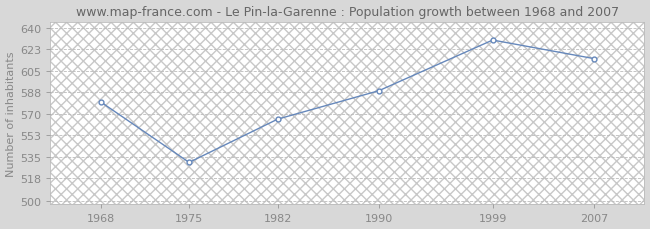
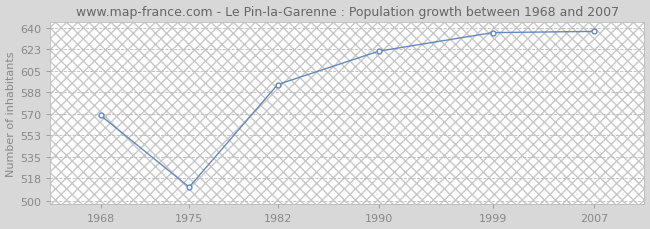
1968: 580 -> 569
1975: 531 -> 511
1982: 566 -> 594
1990: 589 -> 621
1999: 630 -> 636
2007: 615 -> 637
